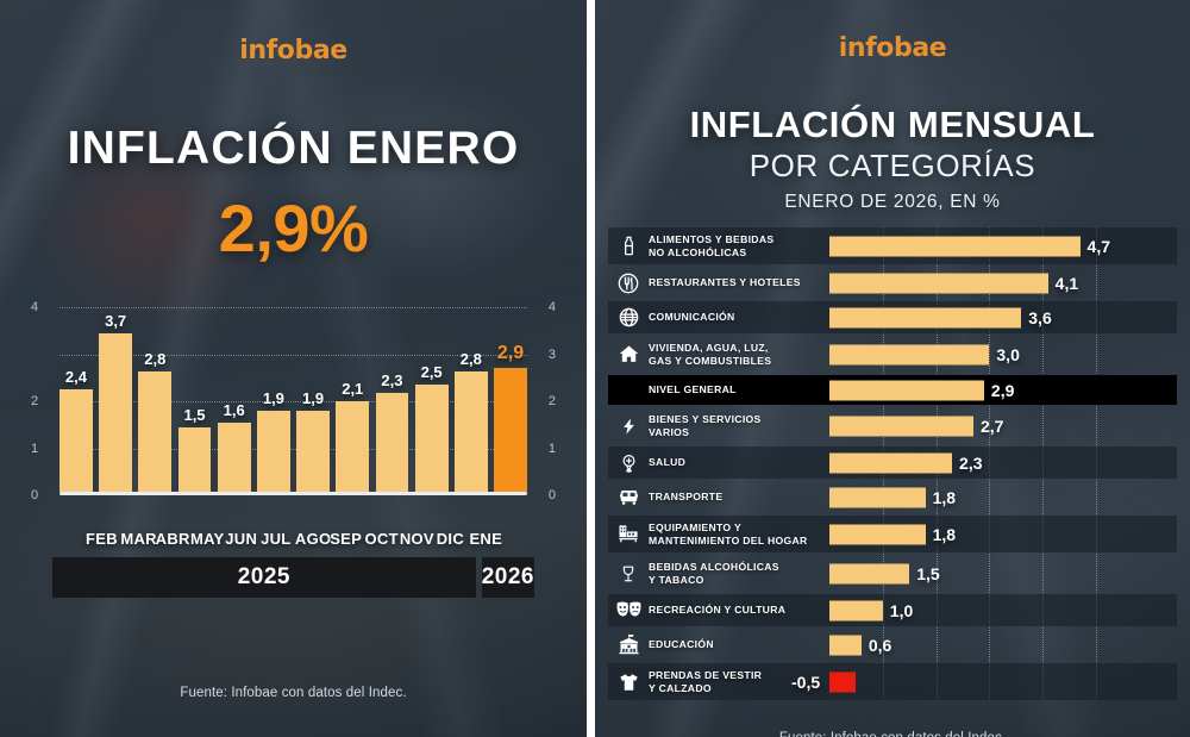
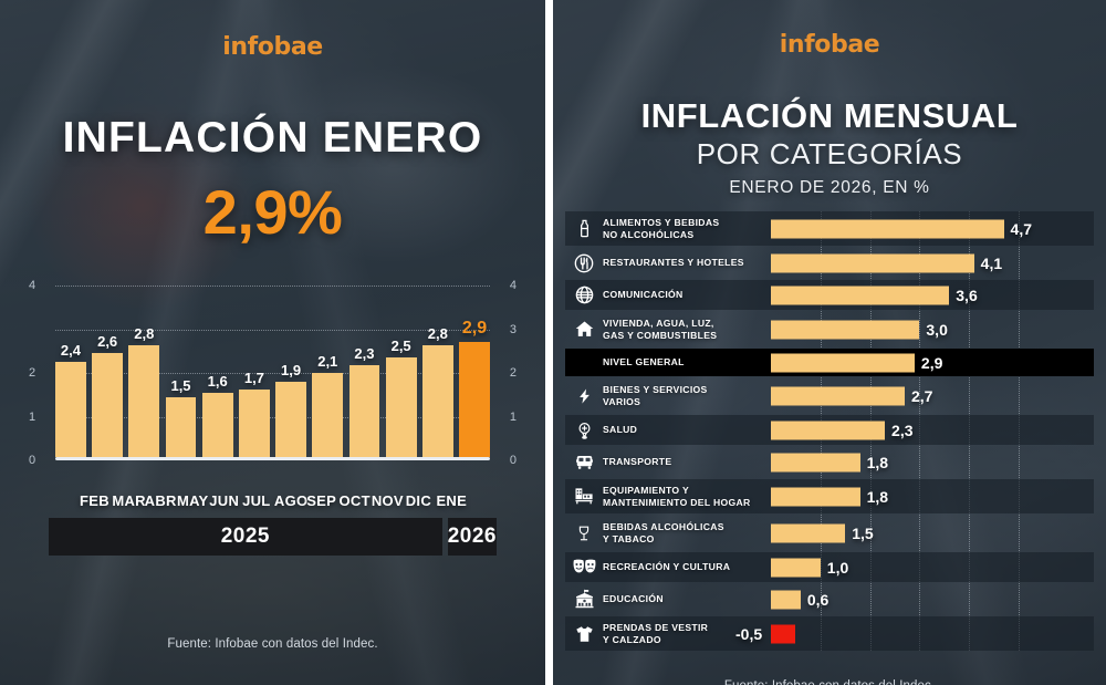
INFLACIÓN ENERO/MAR: 3,7 -> 2,6
INFLACIÓN ENERO/JUL: 1,9 -> 1,7
